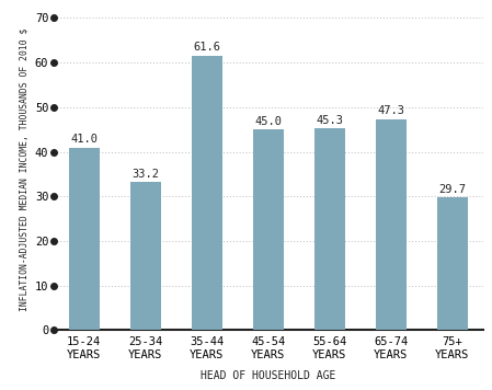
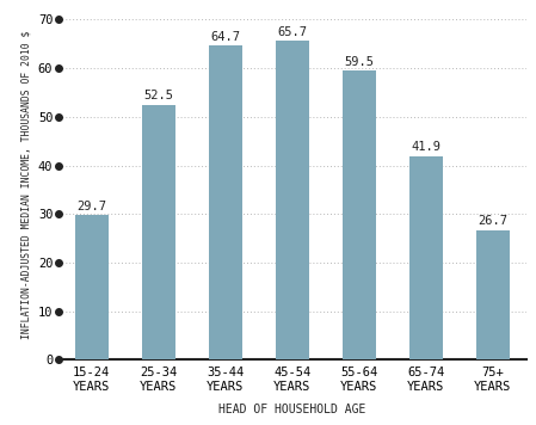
15-24 YEARS: 41.0 -> 29.7
25-34 YEARS: 33.2 -> 52.5
35-44 YEARS: 61.6 -> 64.7
45-54 YEARS: 45.0 -> 65.7
55-64 YEARS: 45.3 -> 59.5
65-74 YEARS: 47.3 -> 41.9
75+ YEARS: 29.7 -> 26.7
